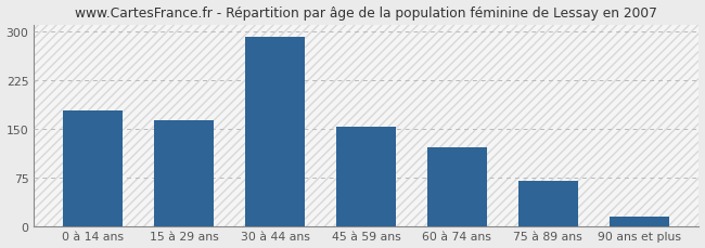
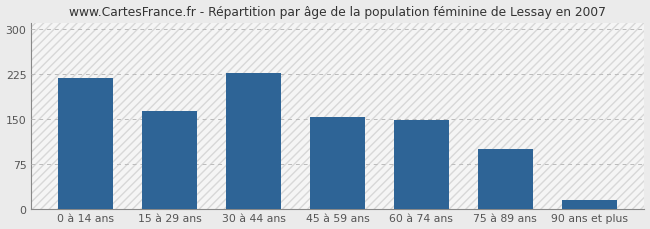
0 à 14 ans: 178 -> 218
30 à 44 ans: 292 -> 226
60 à 74 ans: 122 -> 148
75 à 89 ans: 70 -> 100
